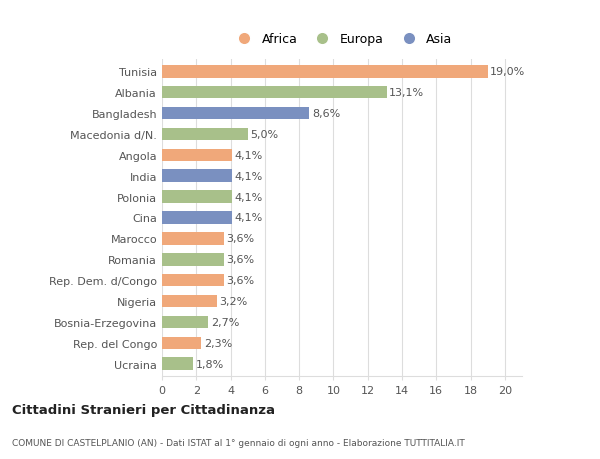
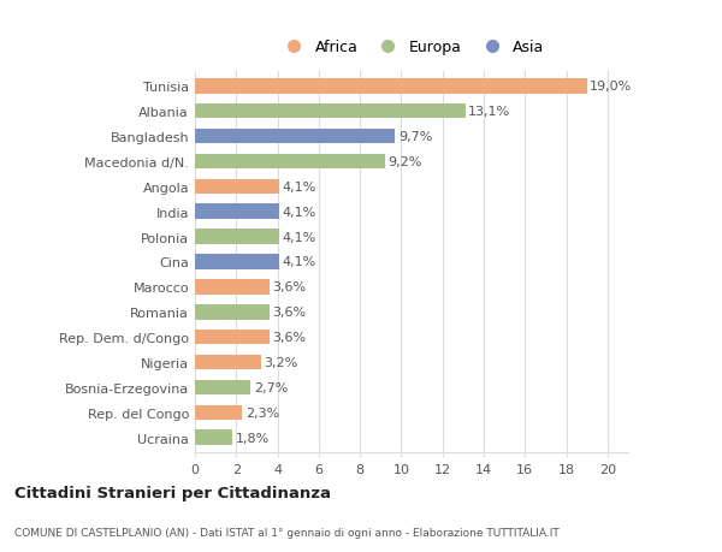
Bangladesh: 8,6% -> 9,7%
Macedonia d/N.: 5,0% -> 9,2%
